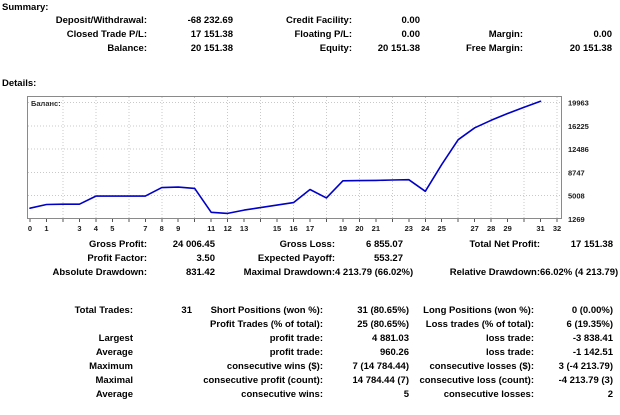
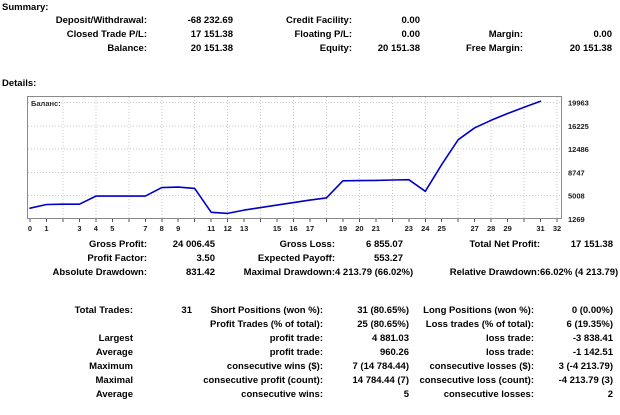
17: 6000 -> 4000
